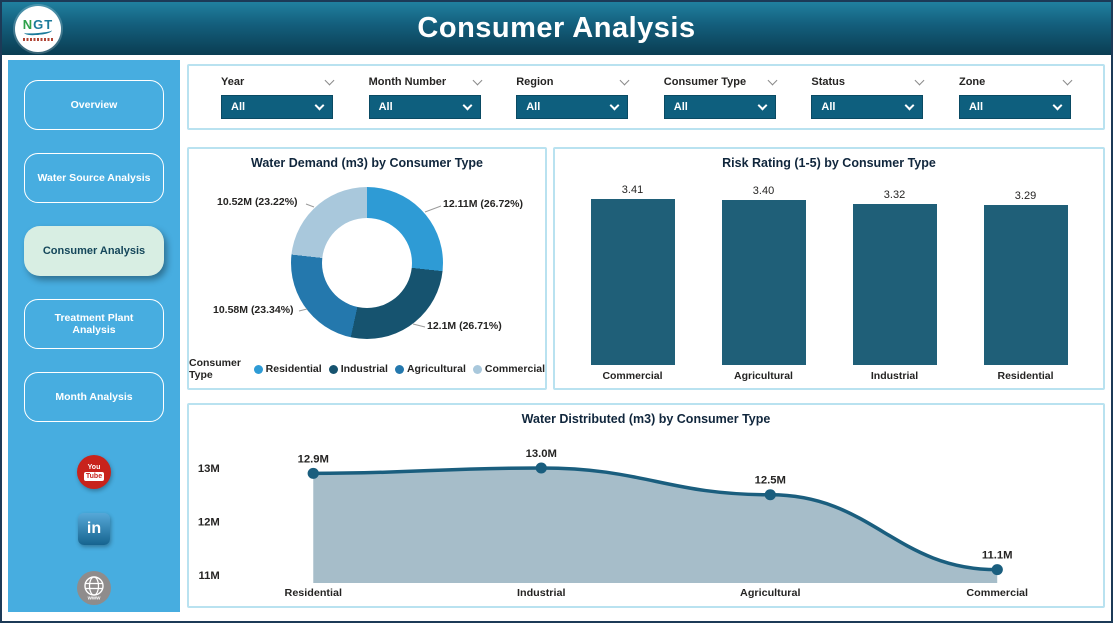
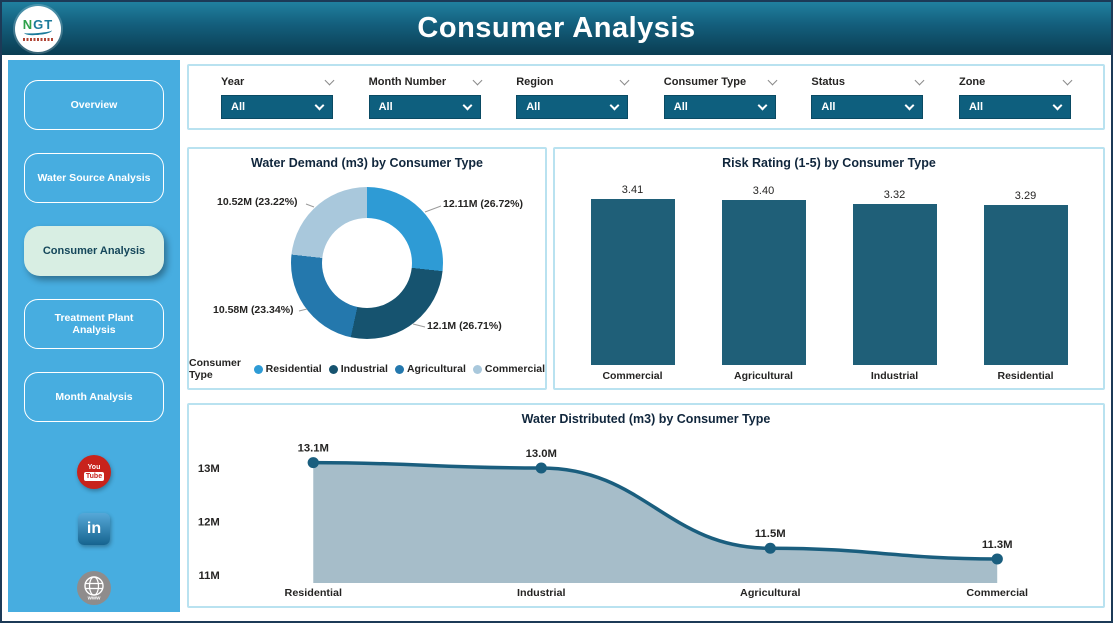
Water Distributed (m3) by Consumer Type/Residential: 12.9M -> 13.1M
Water Distributed (m3) by Consumer Type/Agricultural: 12.5M -> 11.5M
Water Distributed (m3) by Consumer Type/Commercial: 11.1M -> 11.3M
